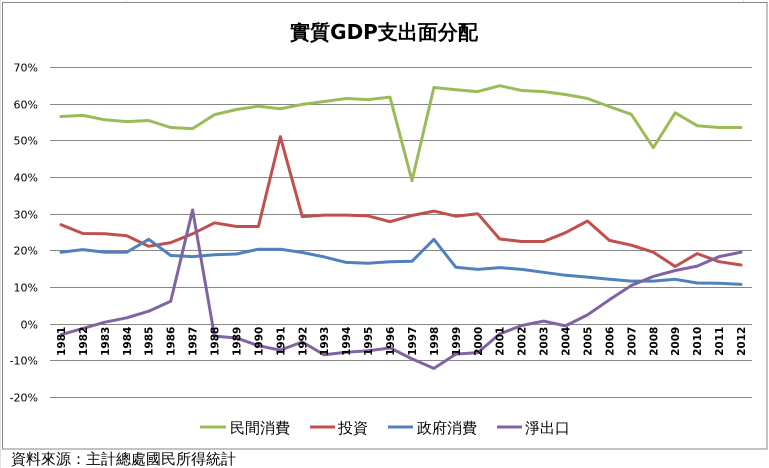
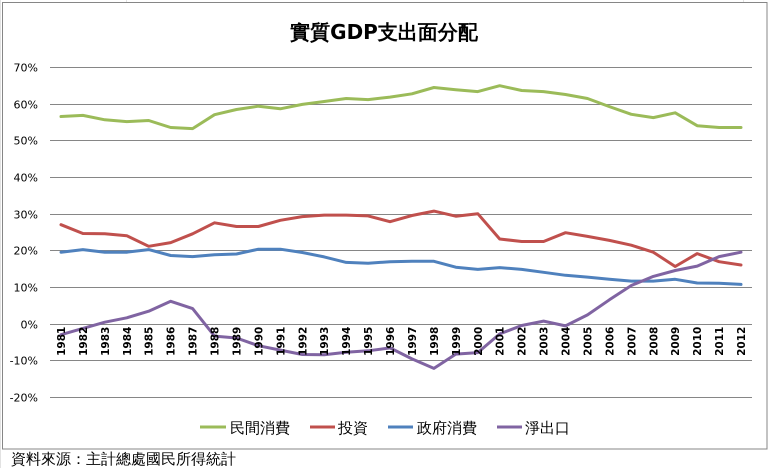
政府消費/1985: 23% -> 20%
淨出口/1987: 31% -> 4%
投資/1991: 51% -> 28%
淨出口/1992: -5% -> -8%
民間消費/1997: 39% -> 63%
政府消費/1998: 23% -> 17%
投資/2005: 28% -> 24%
民間消費/2008: 48% -> 56%
